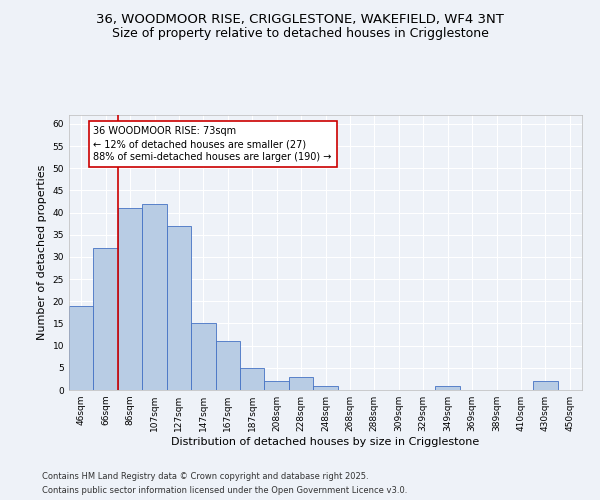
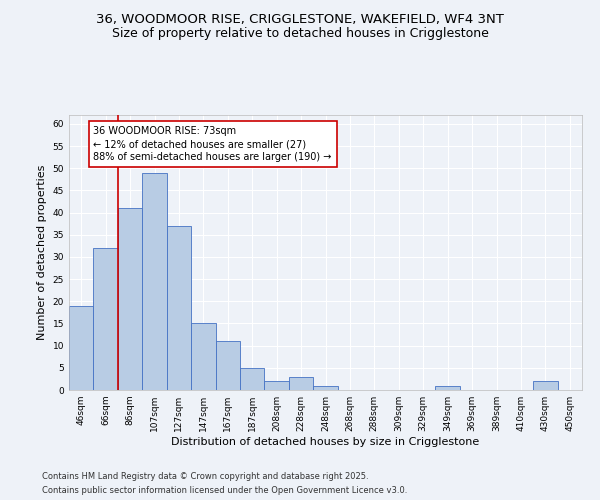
107sqm: 42 -> 49
